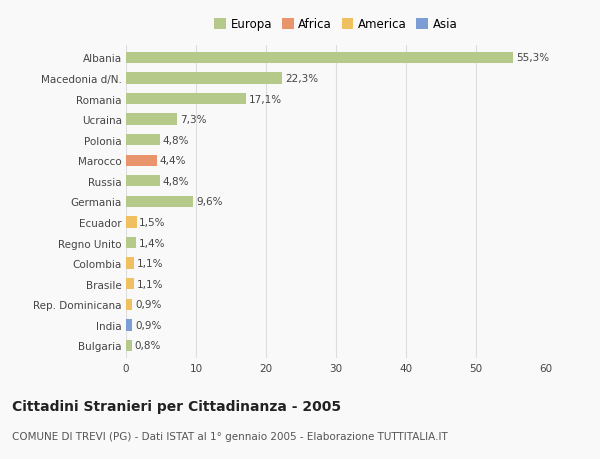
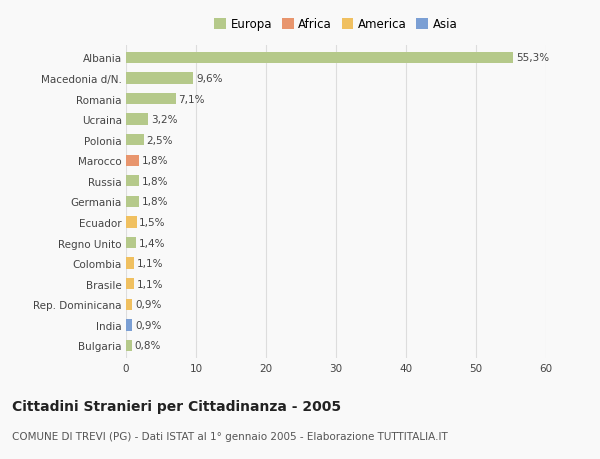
Macedonia d/N.: 22,3% -> 9,6%
Romania: 17,1% -> 7,1%
Ucraina: 7,3% -> 3,2%
Polonia: 4,8% -> 2,5%
Marocco: 4,4% -> 1,8%
Russia: 4,8% -> 1,8%
Germania: 9,6% -> 1,8%
